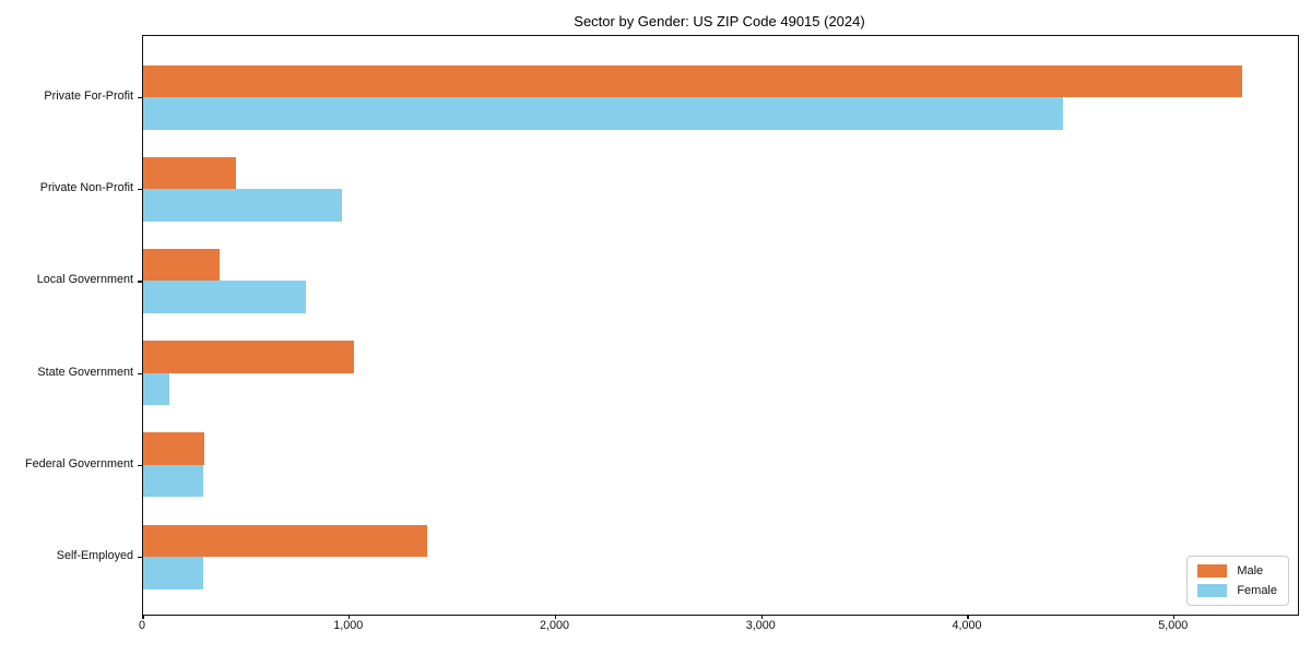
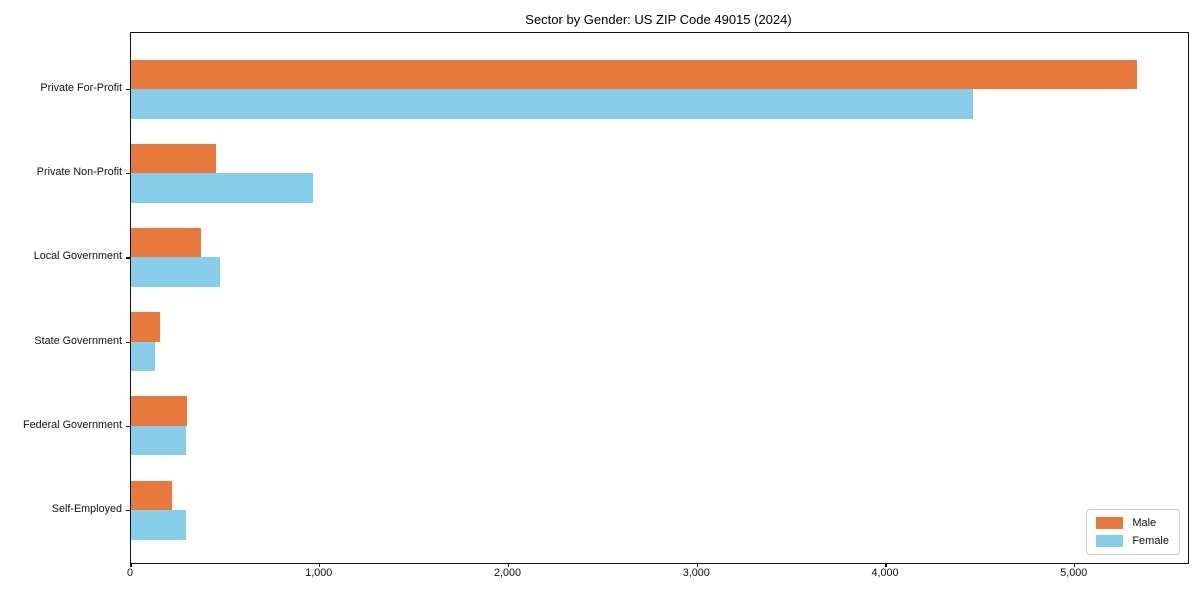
Female/Local Government: 790 -> 470
Male/State Government: 1020 -> 150
Male/Self-Employed: 1380 -> 220
